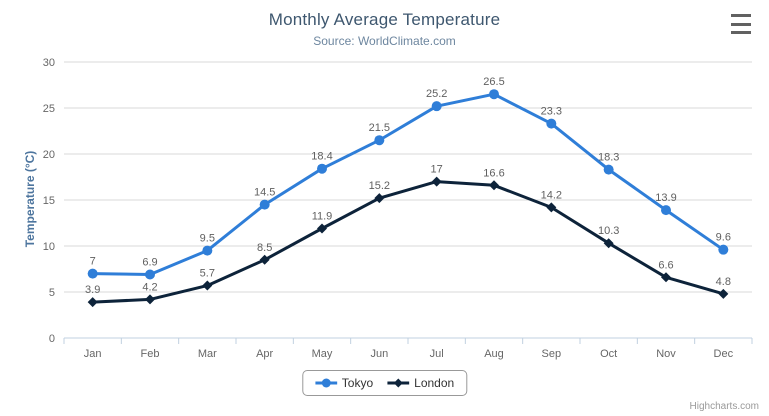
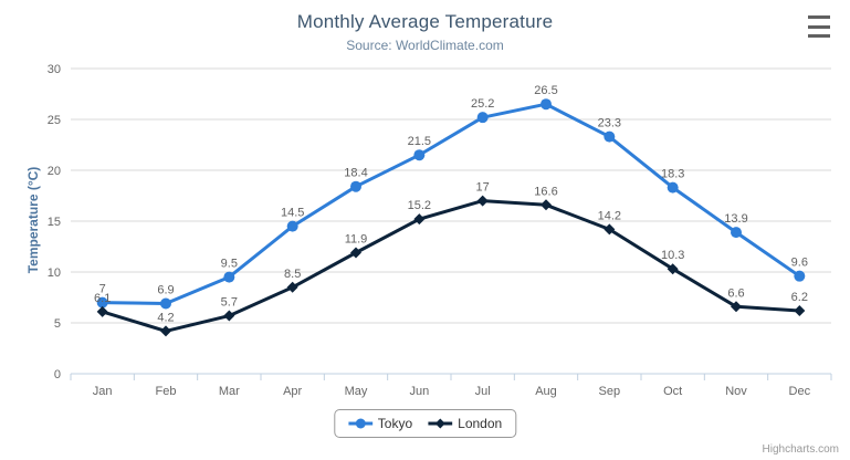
London/Jan: 3.9 -> 6.1
London/Dec: 4.8 -> 6.2
